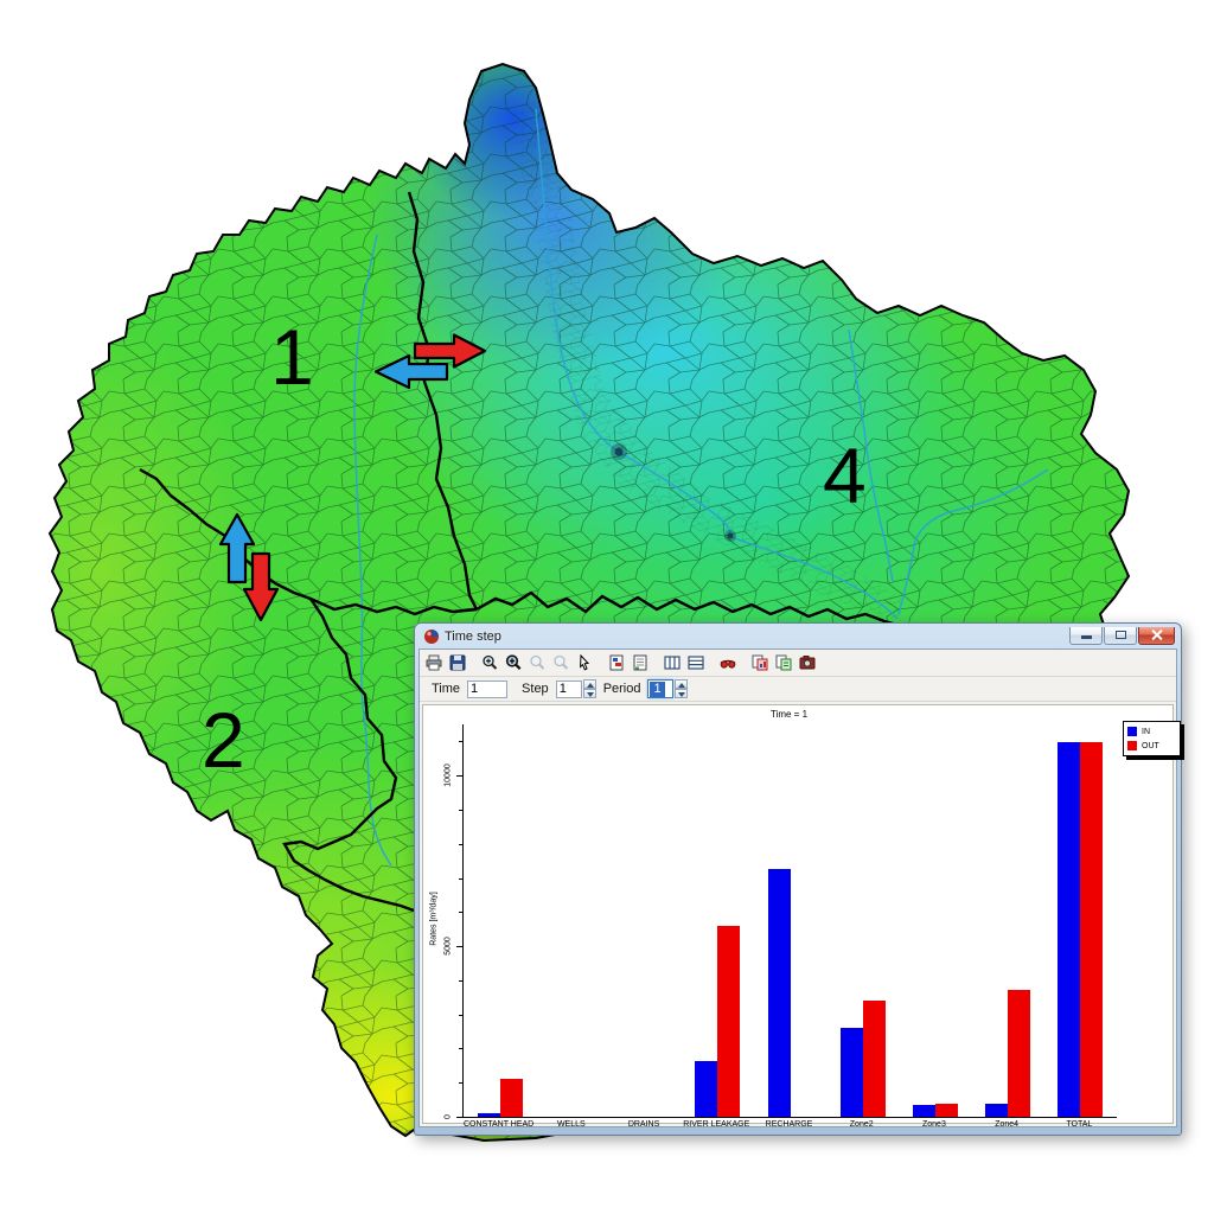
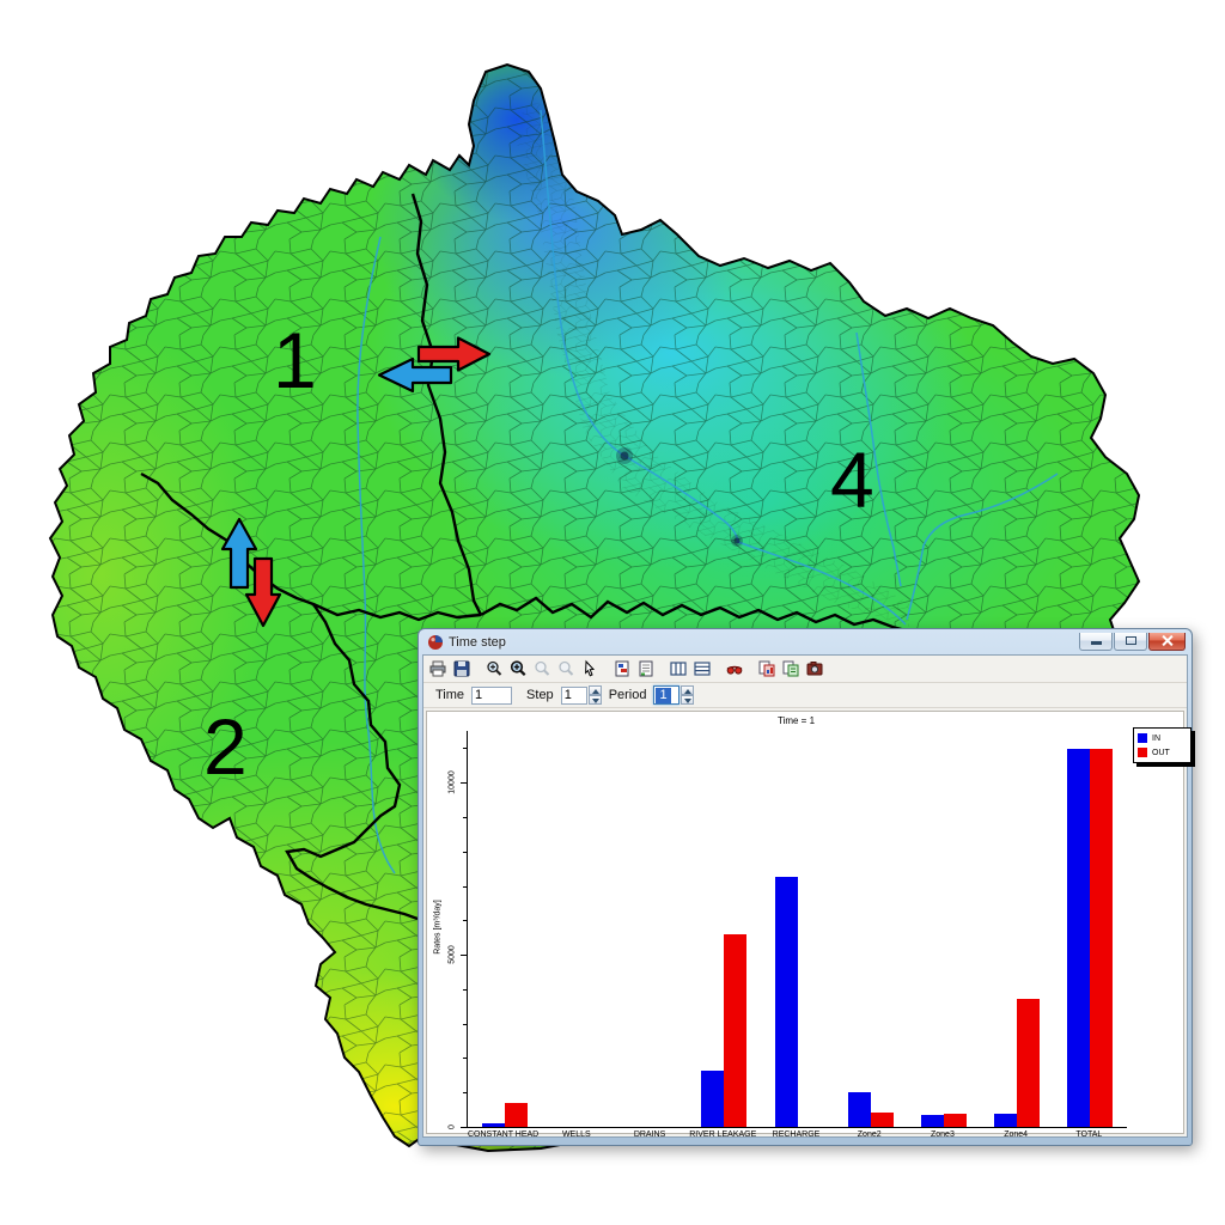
OUT/CONSTANT HEAD: 1100 -> 700
IN/Zone2: 2600 -> 1000
OUT/Zone2: 3400 -> 400
